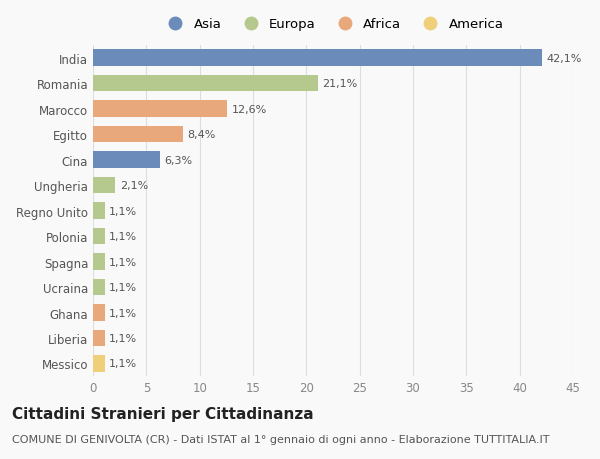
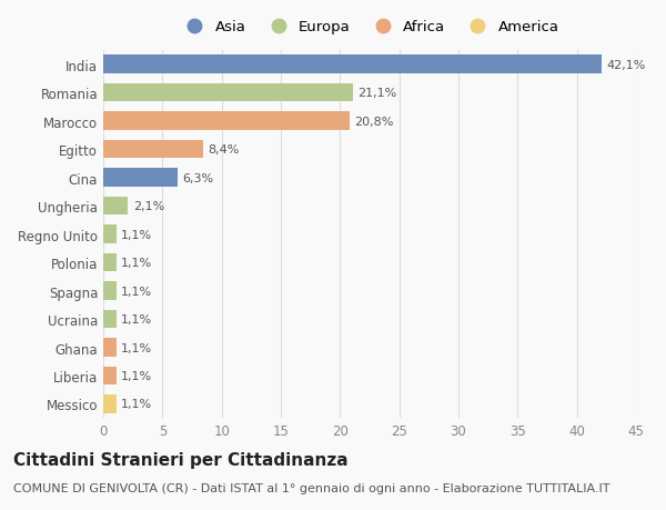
Marocco: 12,6% -> 20,8%
